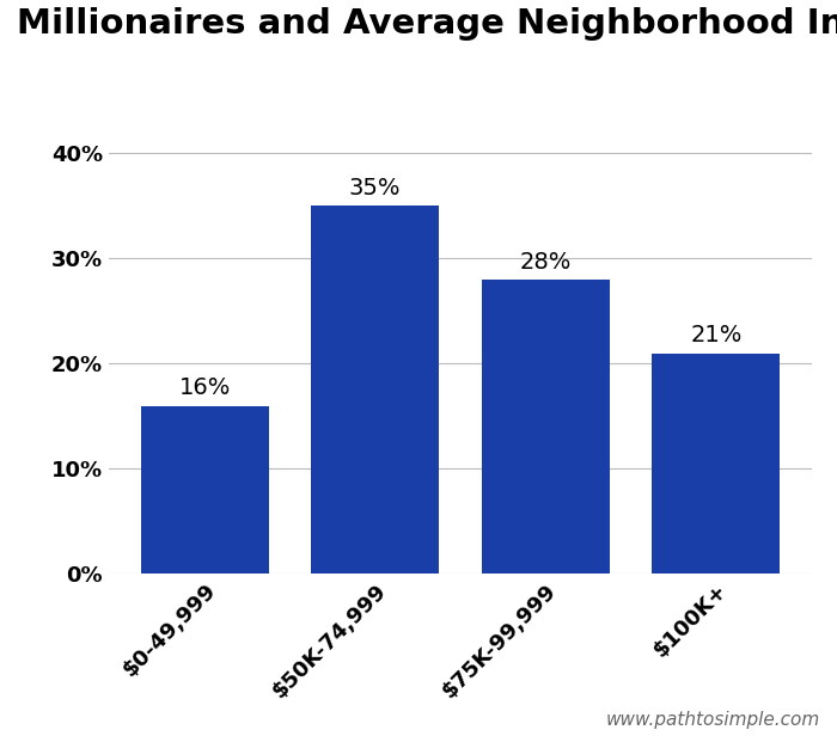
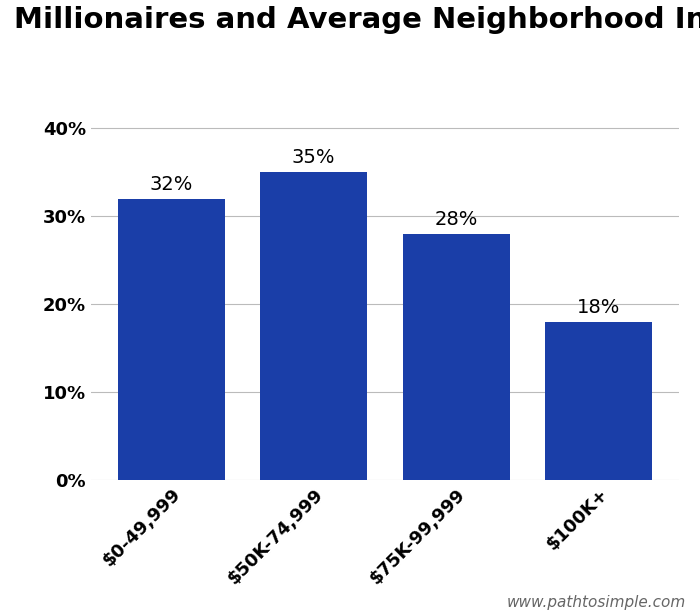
$0-49,999: 16% -> 32%
$100K+: 21% -> 18%
